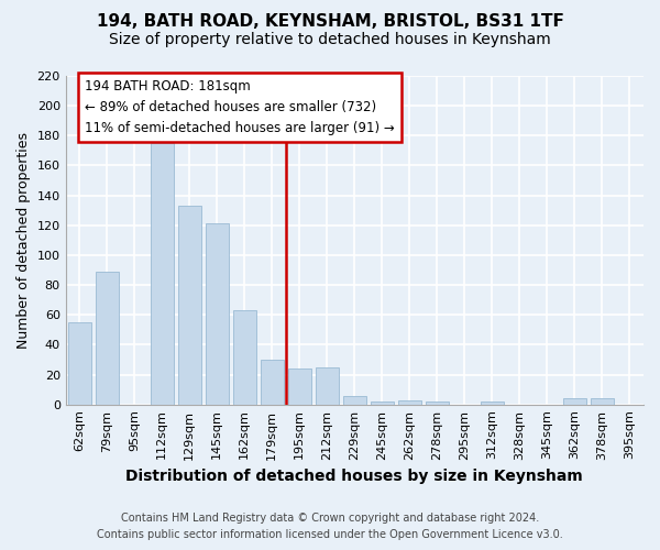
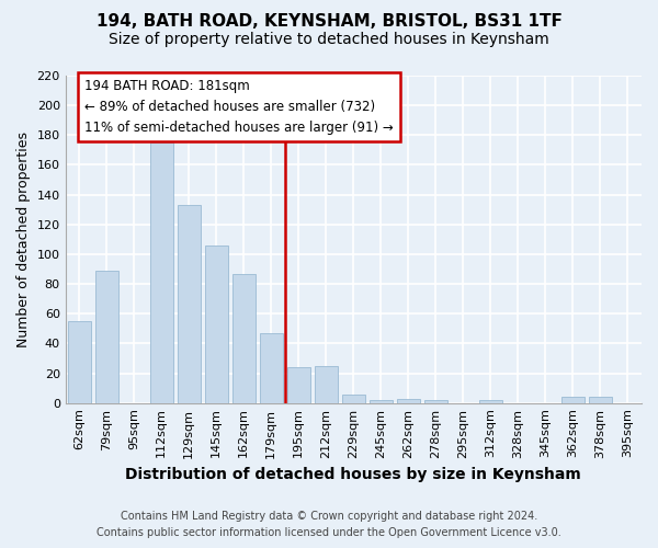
145sqm: 121 -> 106
162sqm: 63 -> 87
179sqm: 30 -> 47
